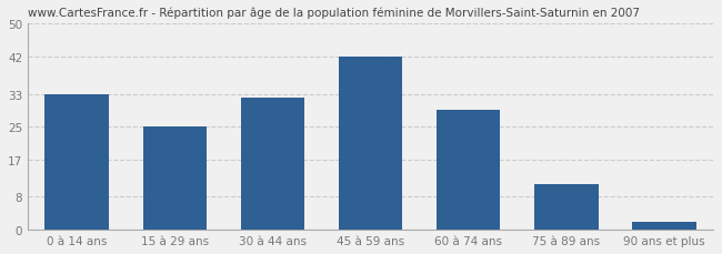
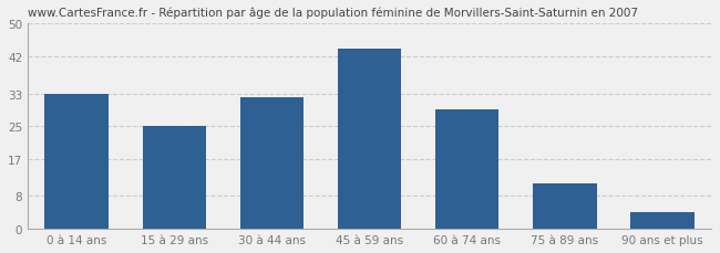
45 à 59 ans: 42 -> 44
90 ans et plus: 2 -> 4
